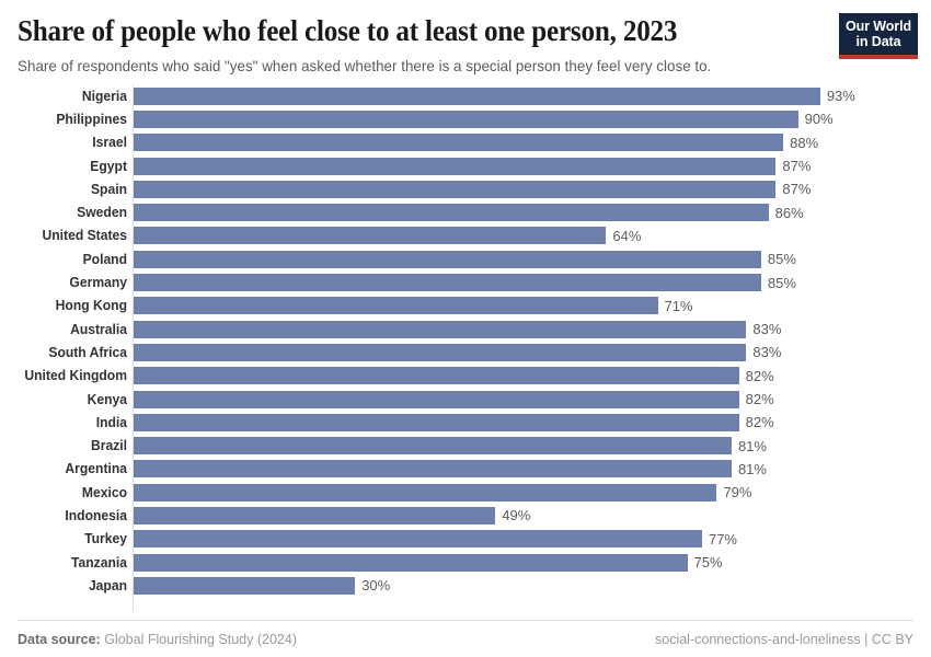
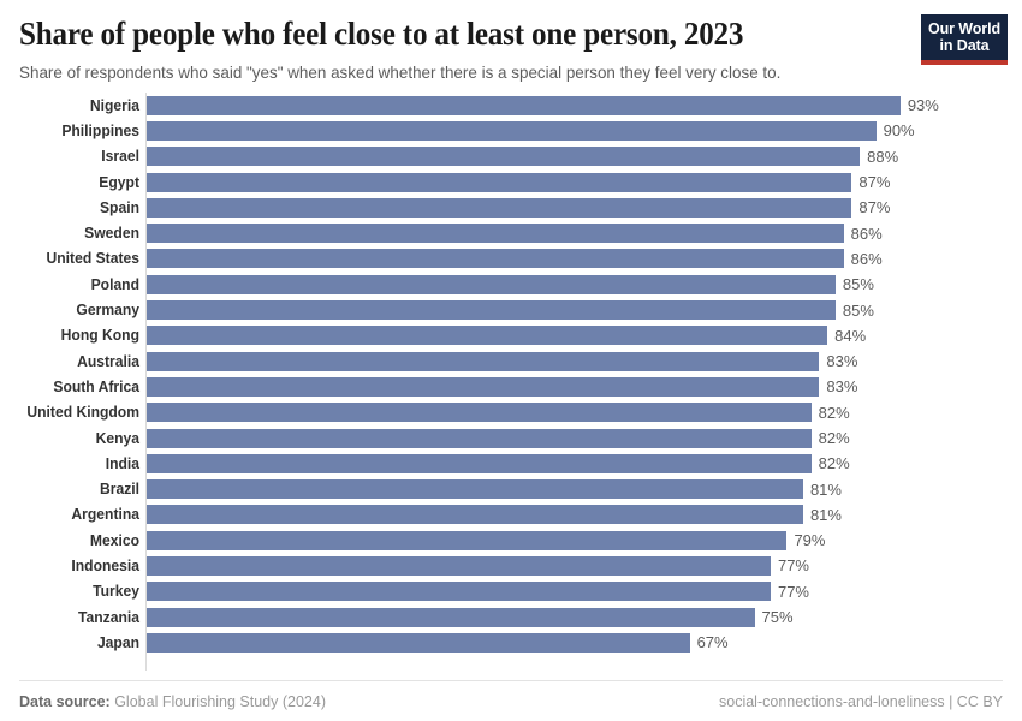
United States: 64% -> 86%
Hong Kong: 71% -> 84%
Indonesia: 49% -> 77%
Japan: 30% -> 67%
